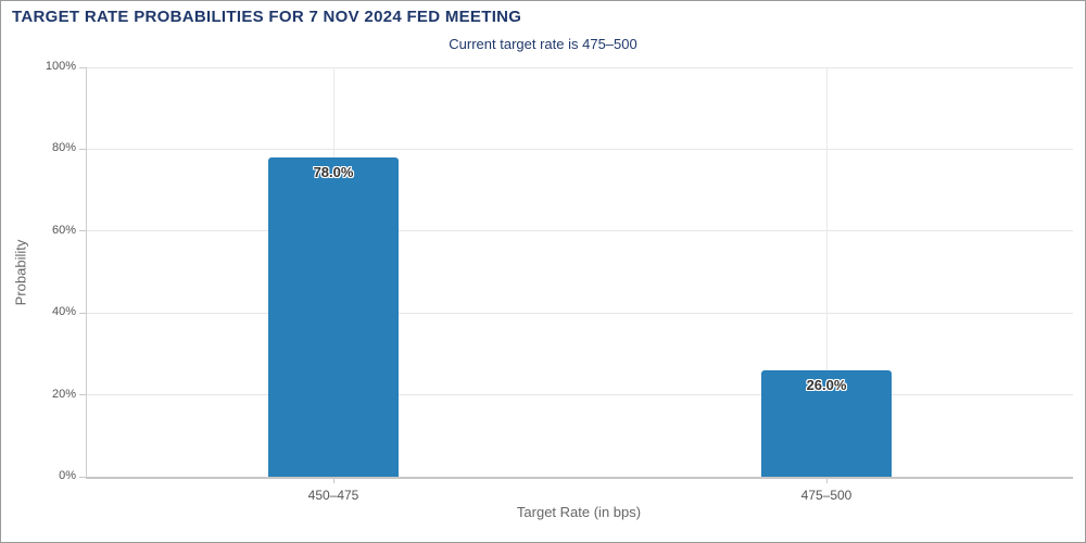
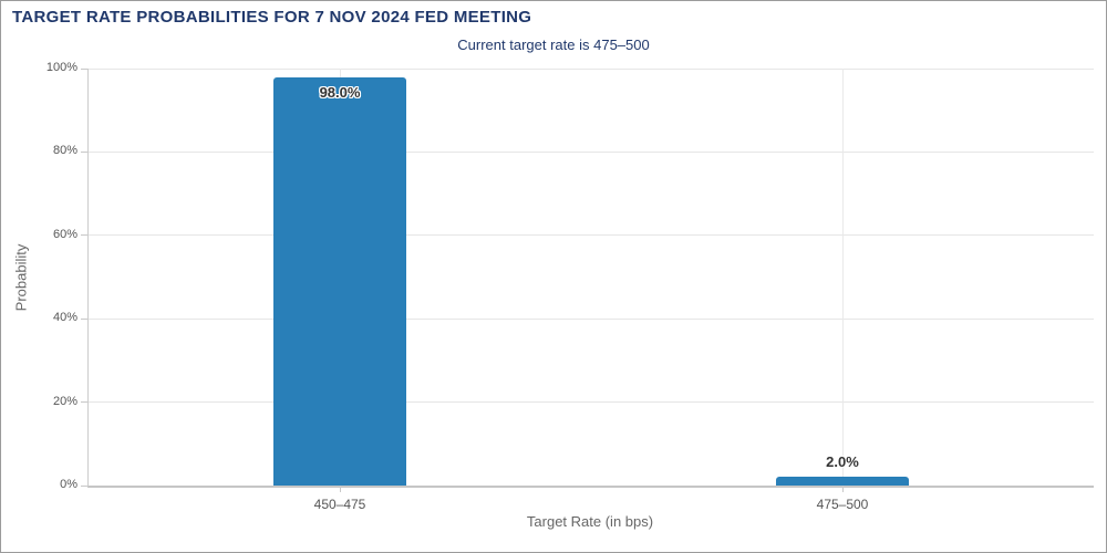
450–475: 78.0% -> 98.0%
475–500: 26.0% -> 2.0%
